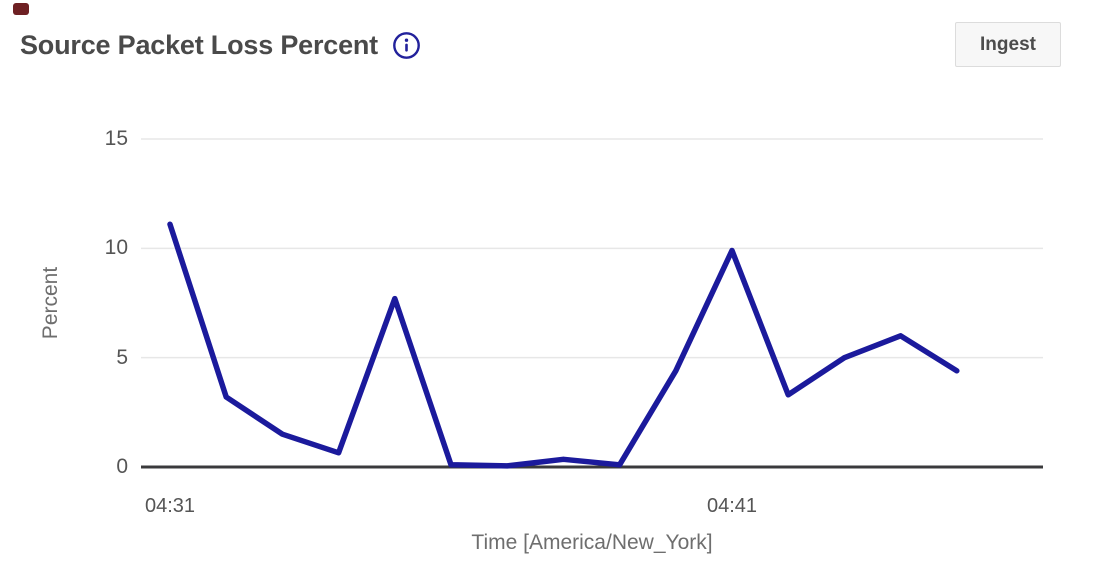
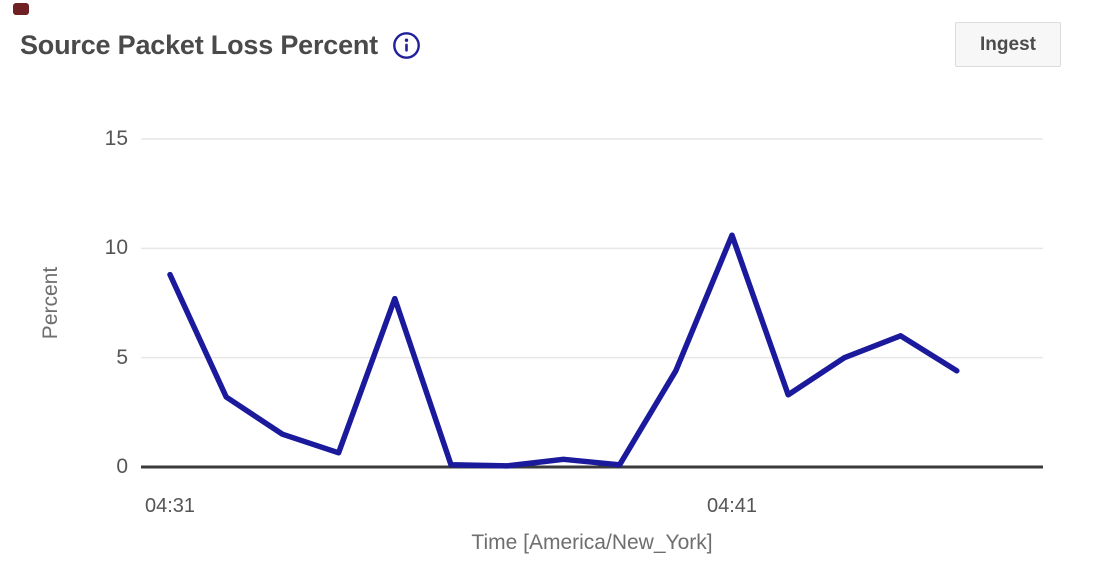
04:31: 11.1 -> 8.8
04:41: 9.9 -> 10.6
